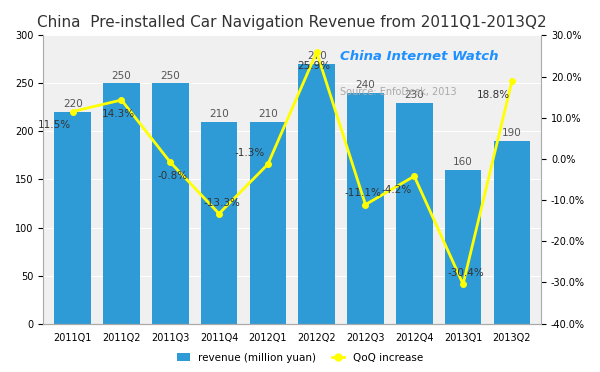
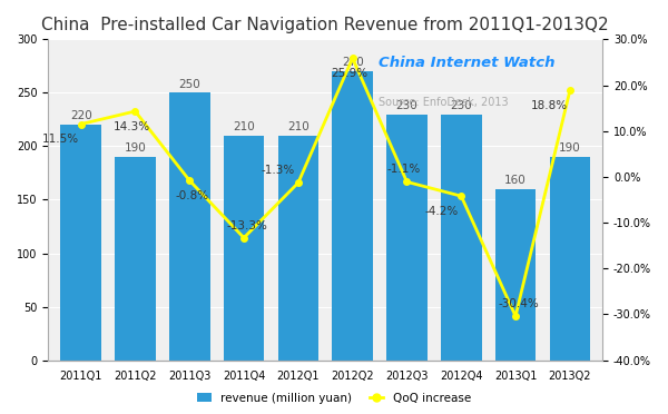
revenue (million yuan)/2011Q2: 250 -> 190
revenue (million yuan)/2012Q3: 240 -> 230
QoQ increase/2012Q3: -11.1% -> -1.1%
